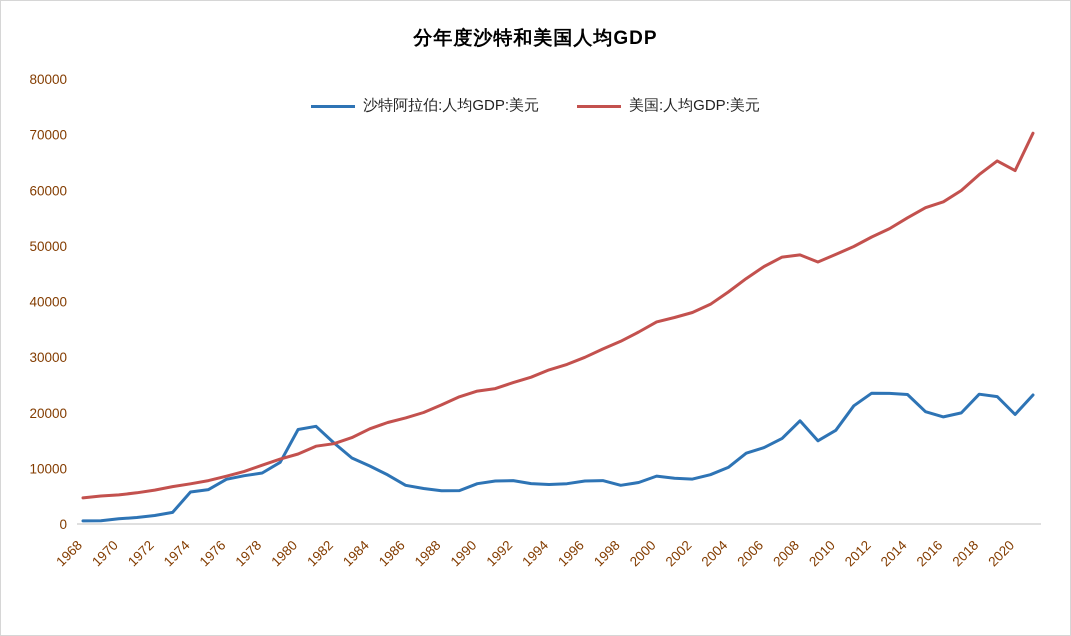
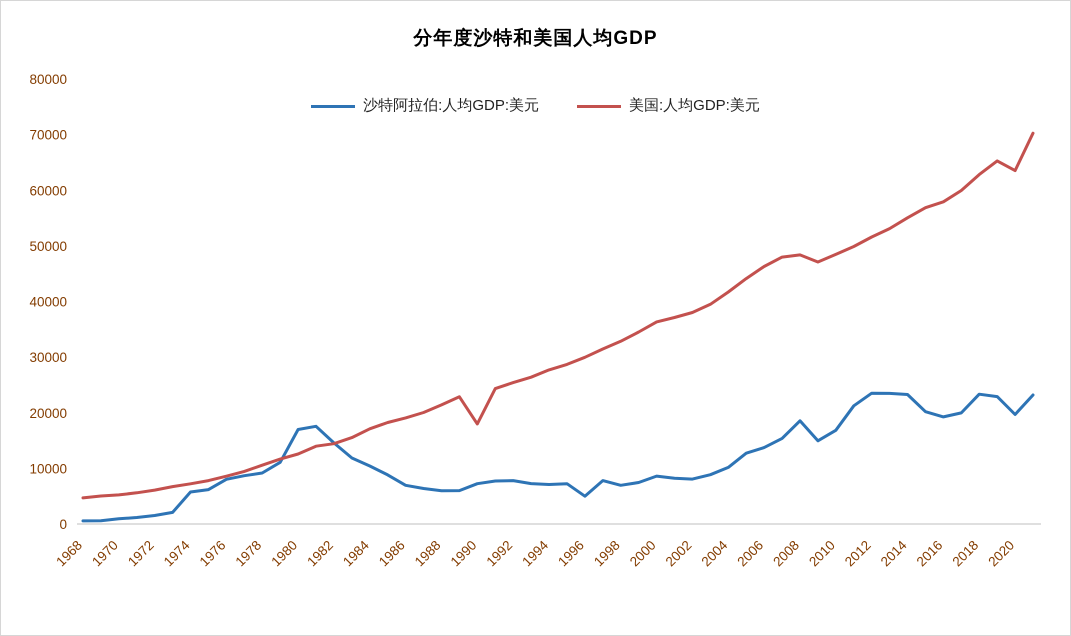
美国:人均GDP:美元/1990: 24000 -> 18000
沙特阿拉伯:人均GDP:美元/1996: 8000 -> 5000
